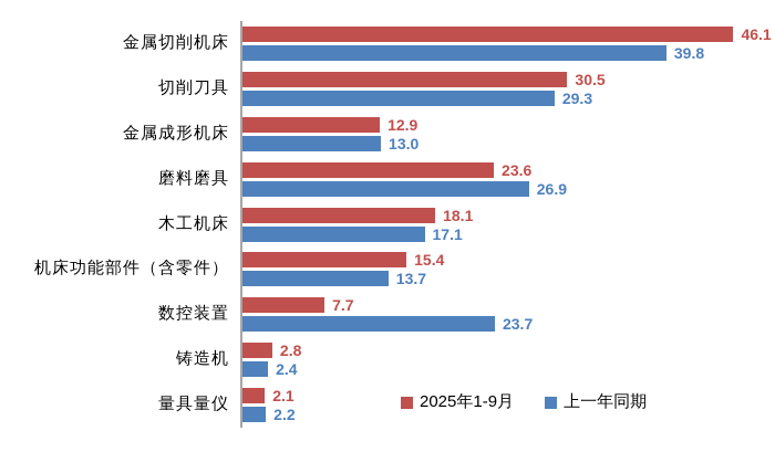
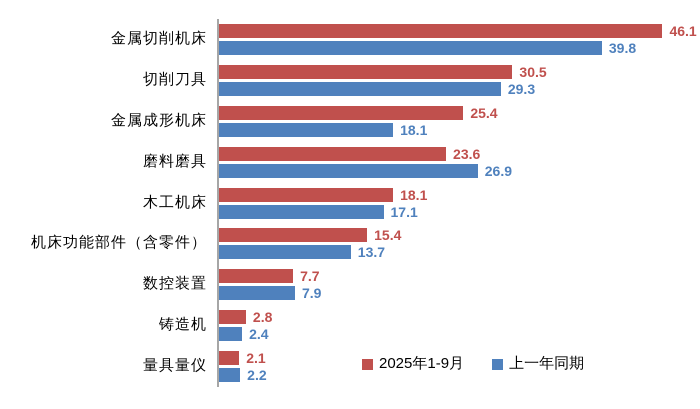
2025年1-9月/金属成形机床: 12.9 -> 25.4
上一年同期/金属成形机床: 13.0 -> 18.1
上一年同期/数控装置: 23.7 -> 7.9
